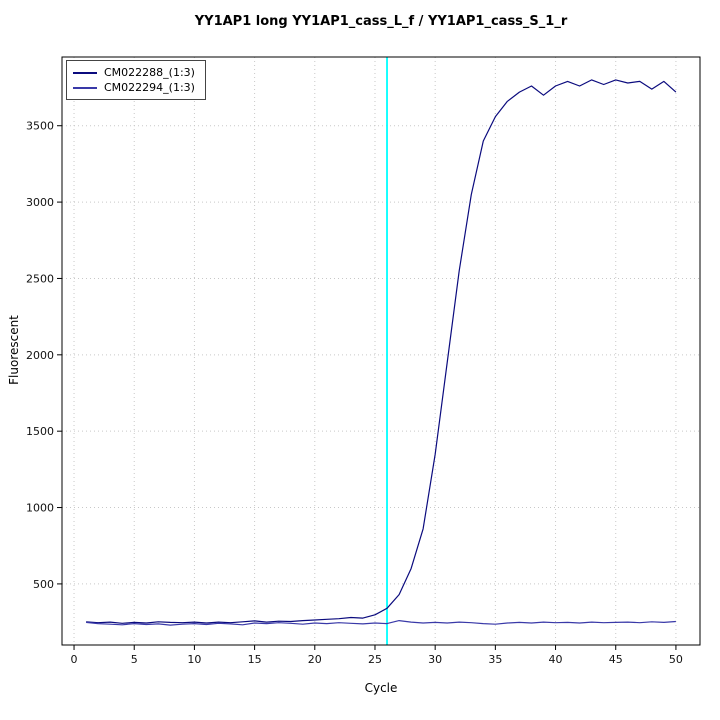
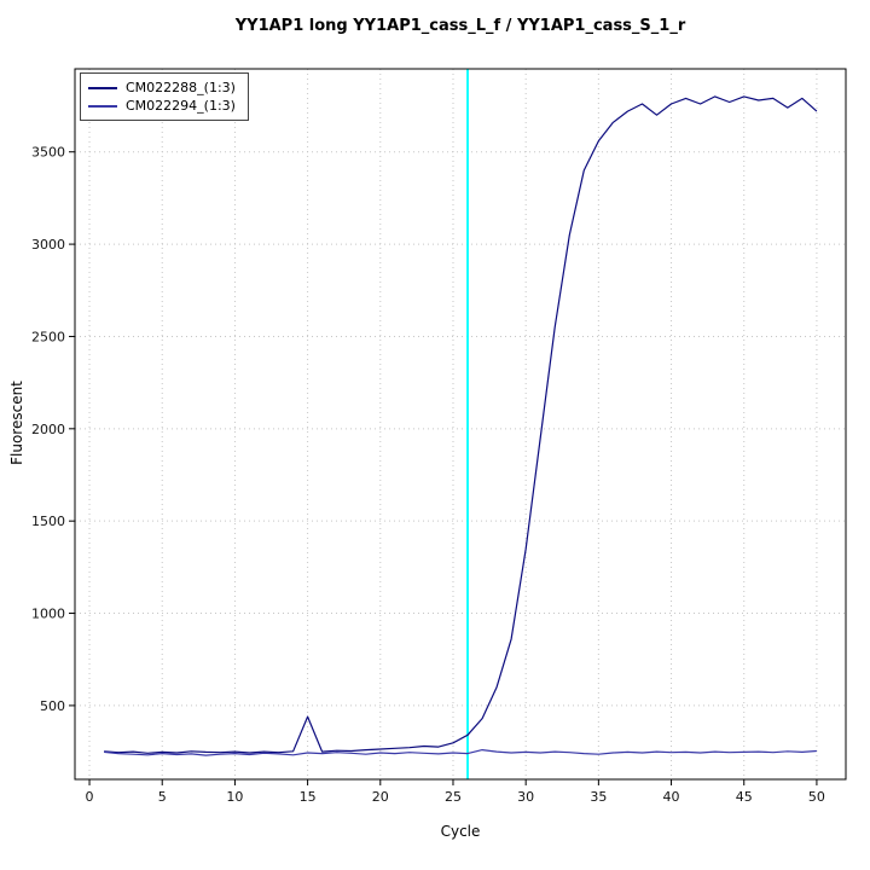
CM022288_(1:3)/15: 260 -> 440
